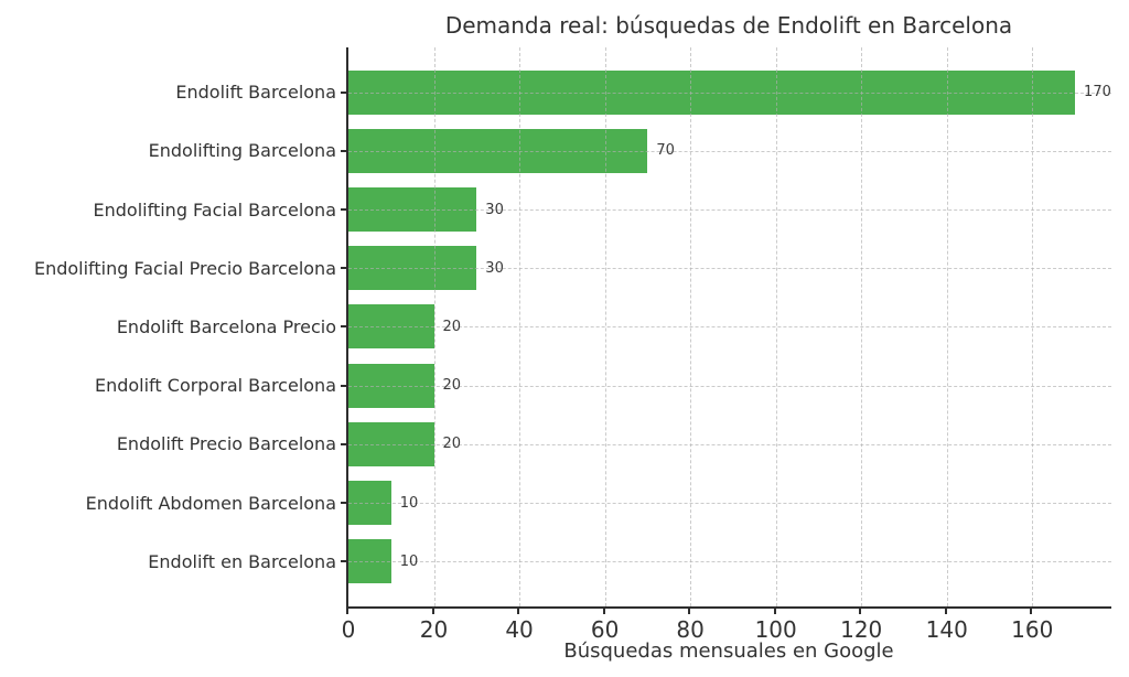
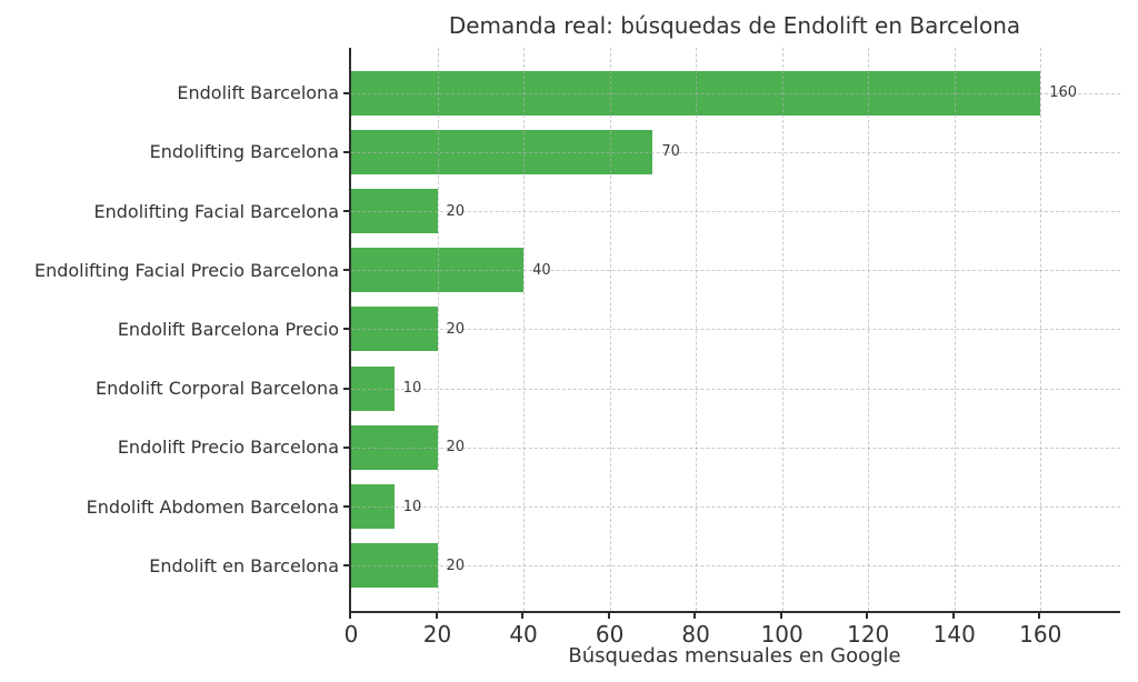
Endolift Barcelona: 170 -> 160
Endolifting Facial Barcelona: 30 -> 20
Endolifting Facial Precio Barcelona: 30 -> 40
Endolift Corporal Barcelona: 20 -> 10
Endolift en Barcelona: 10 -> 20
